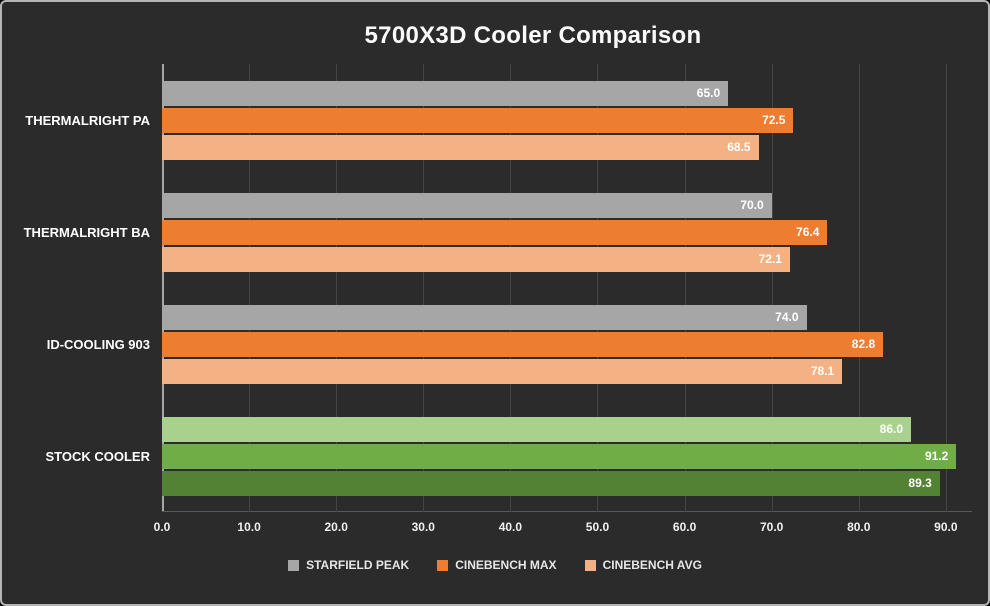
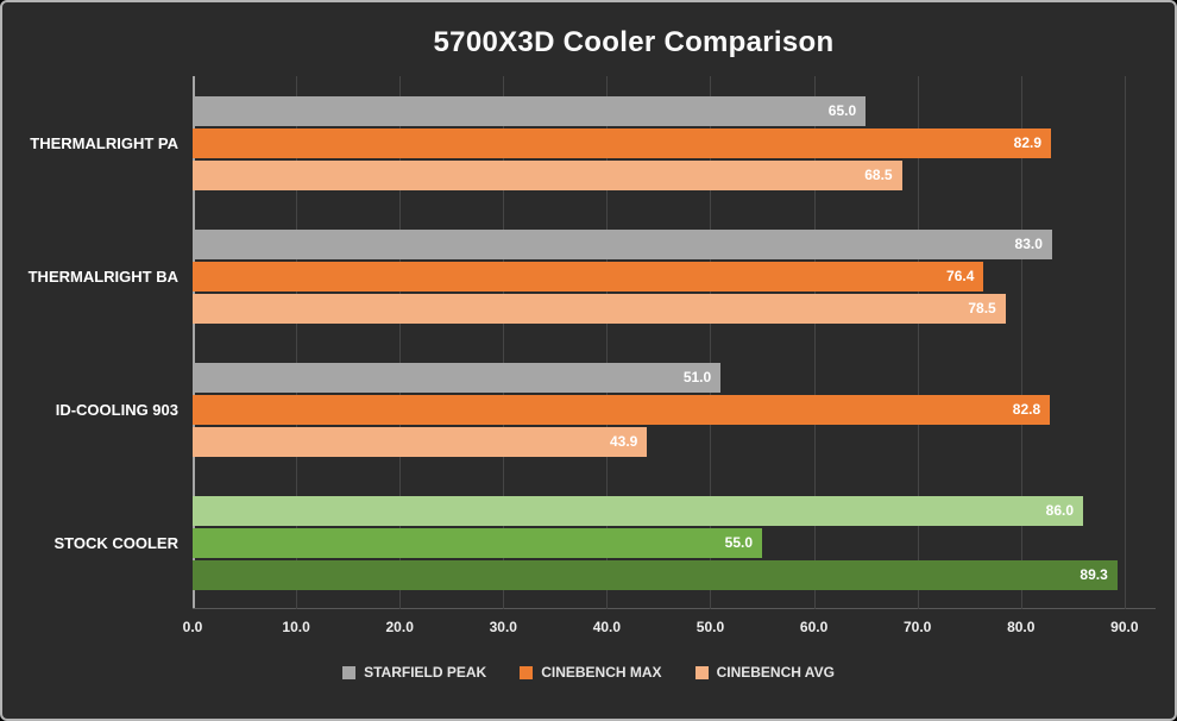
CINEBENCH MAX/THERMALRIGHT PA: 72.5 -> 82.9
STARFIELD PEAK/THERMALRIGHT BA: 70.0 -> 83.0
CINEBENCH AVG/THERMALRIGHT BA: 72.1 -> 78.5
STARFIELD PEAK/ID-COOLING 903: 74.0 -> 51.0
CINEBENCH AVG/ID-COOLING 903: 78.1 -> 43.9
CINEBENCH MAX/STOCK COOLER: 91.2 -> 55.0
